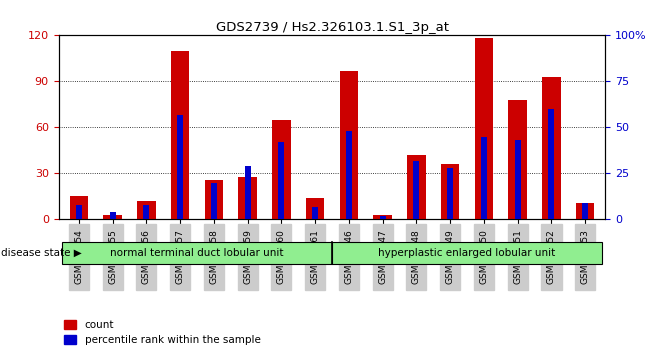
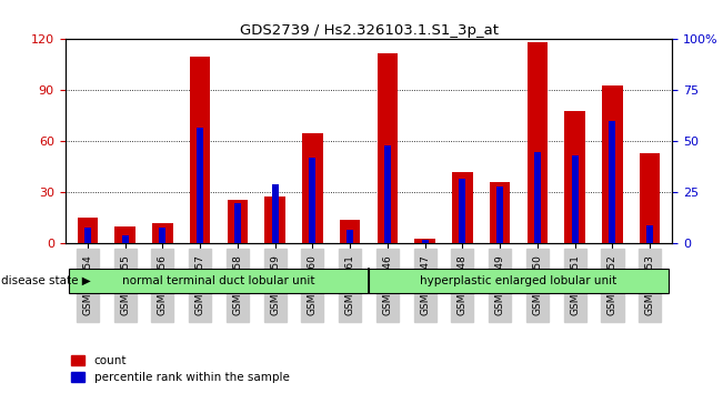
count/GSM177455: 3 -> 10
count/GSM177446: 97 -> 112
count/GSM177453: 11 -> 53
